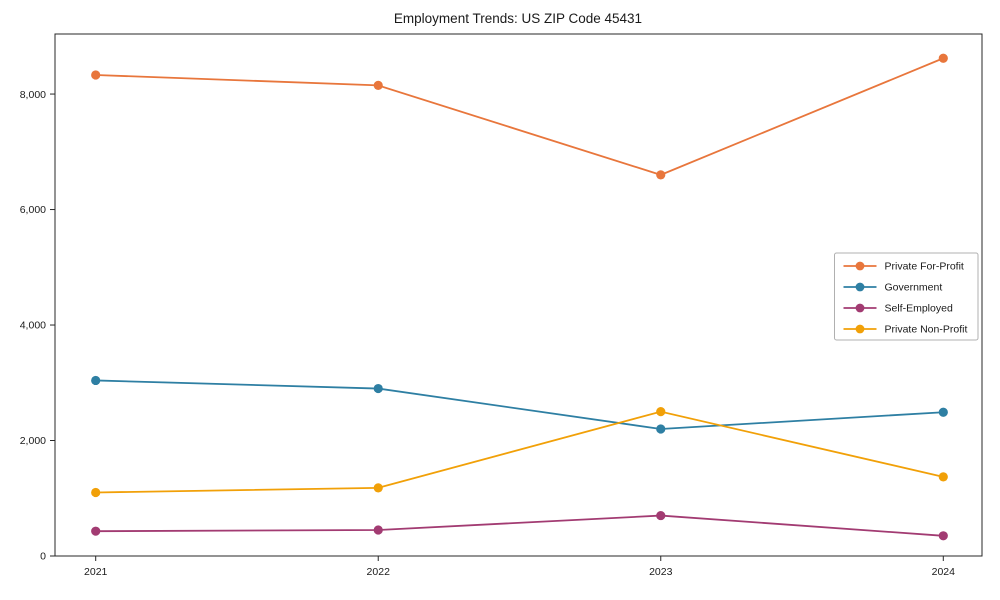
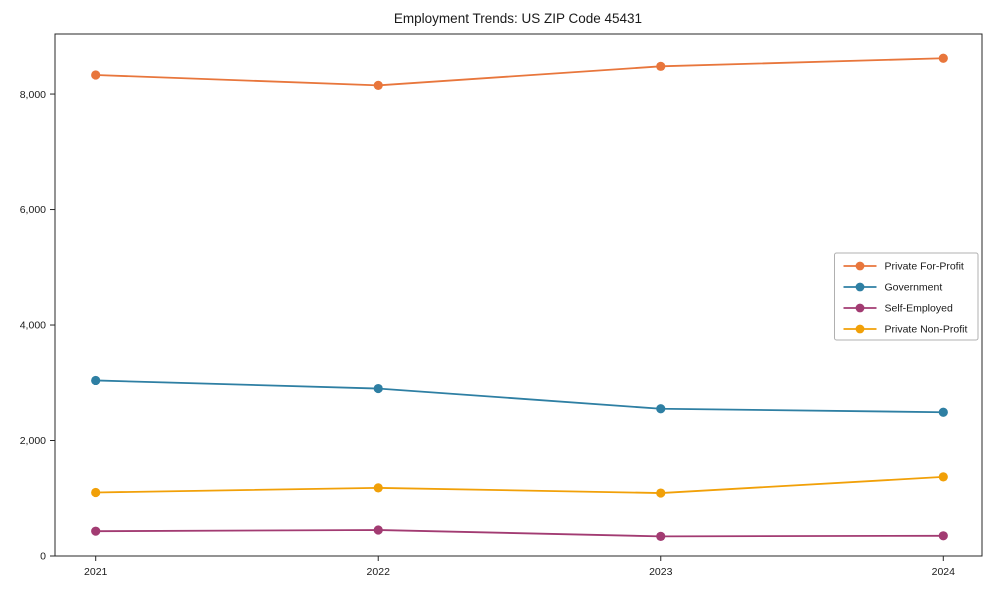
Private For-Profit/2023: 6600 -> 8500
Government/2023: 2200 -> 2600
Self-Employed/2023: 700 -> 300
Private Non-Profit/2023: 2500 -> 1100
